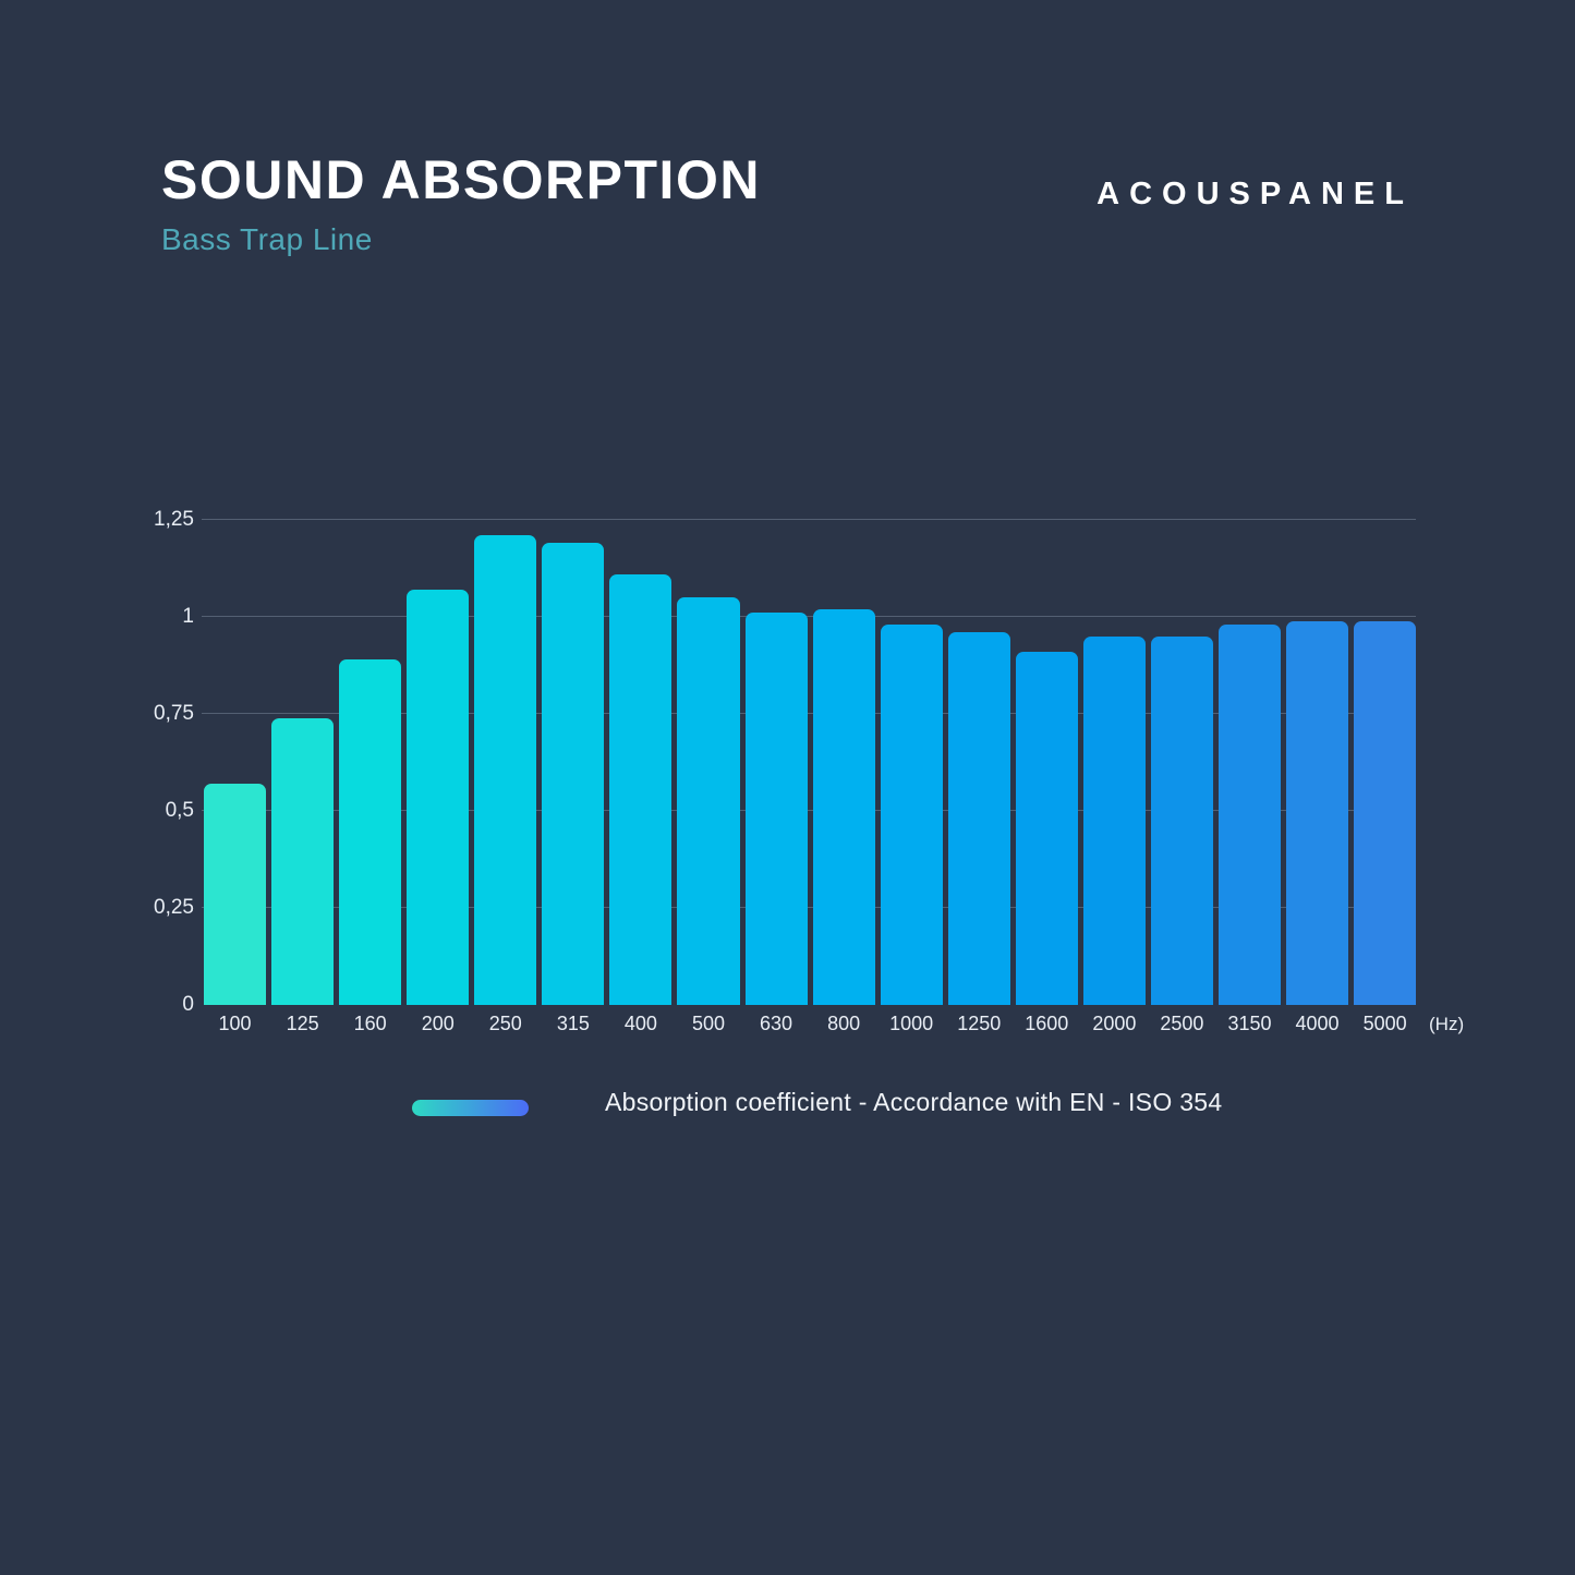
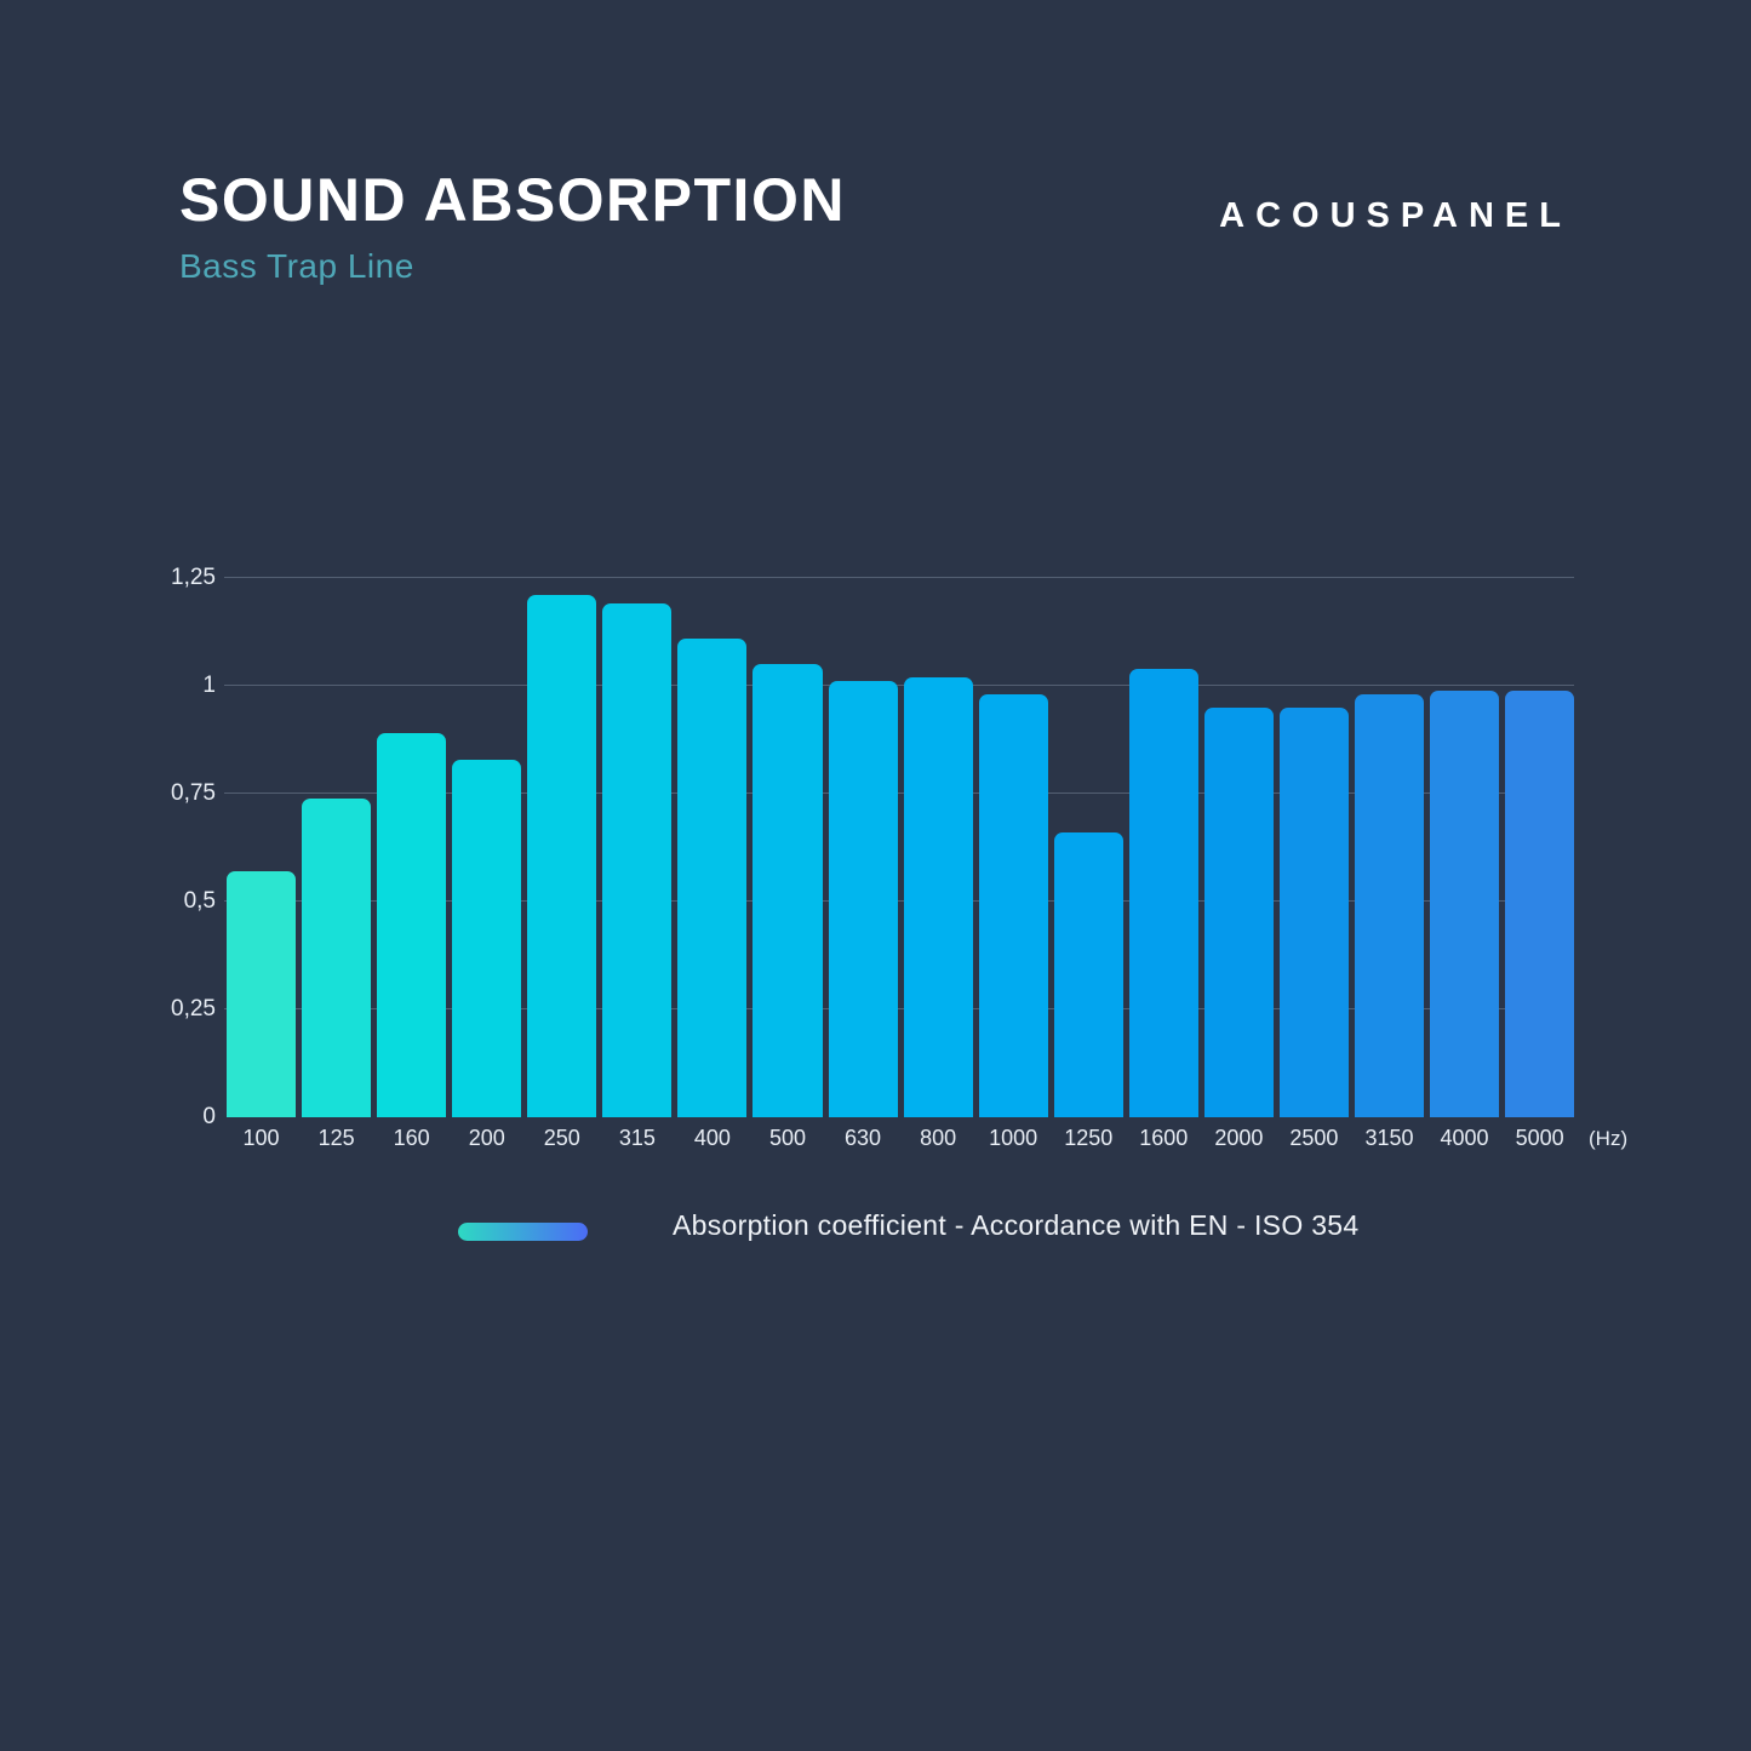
200: 1,07 -> 0,83
1250: 0,96 -> 0,66
1600: 0,91 -> 1,04
